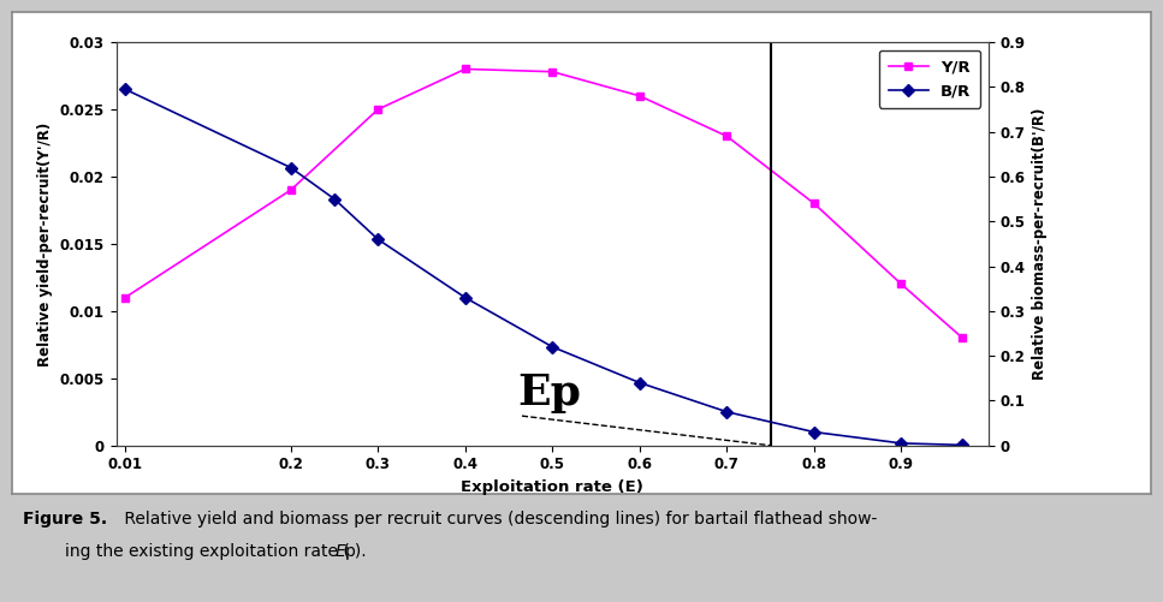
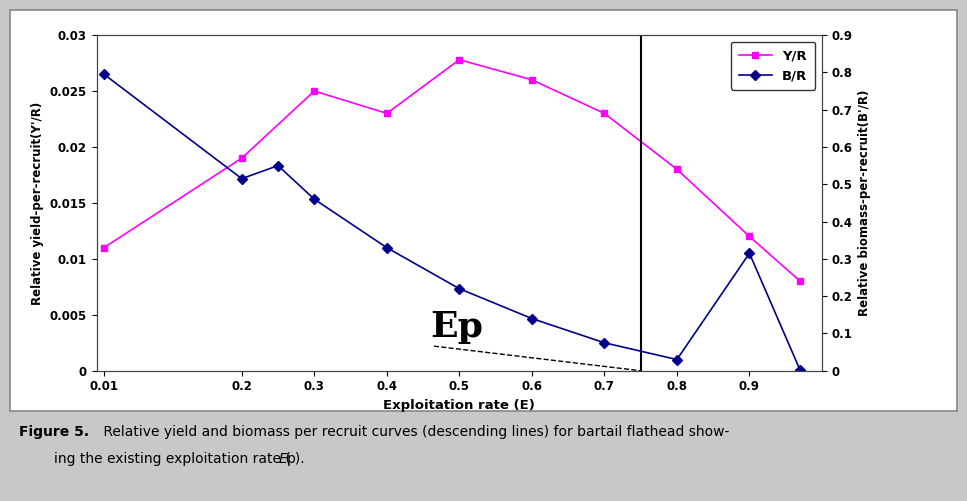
B/R/0.2: 0.620 -> 0.515
Y/R/0.4: 0.0280 -> 0.0230
B/R/0.9: 0.005 -> 0.315
